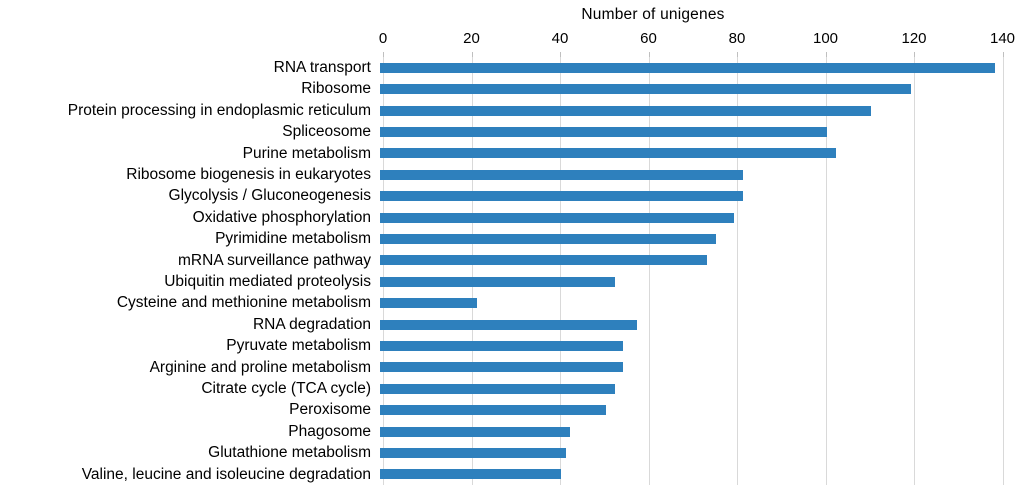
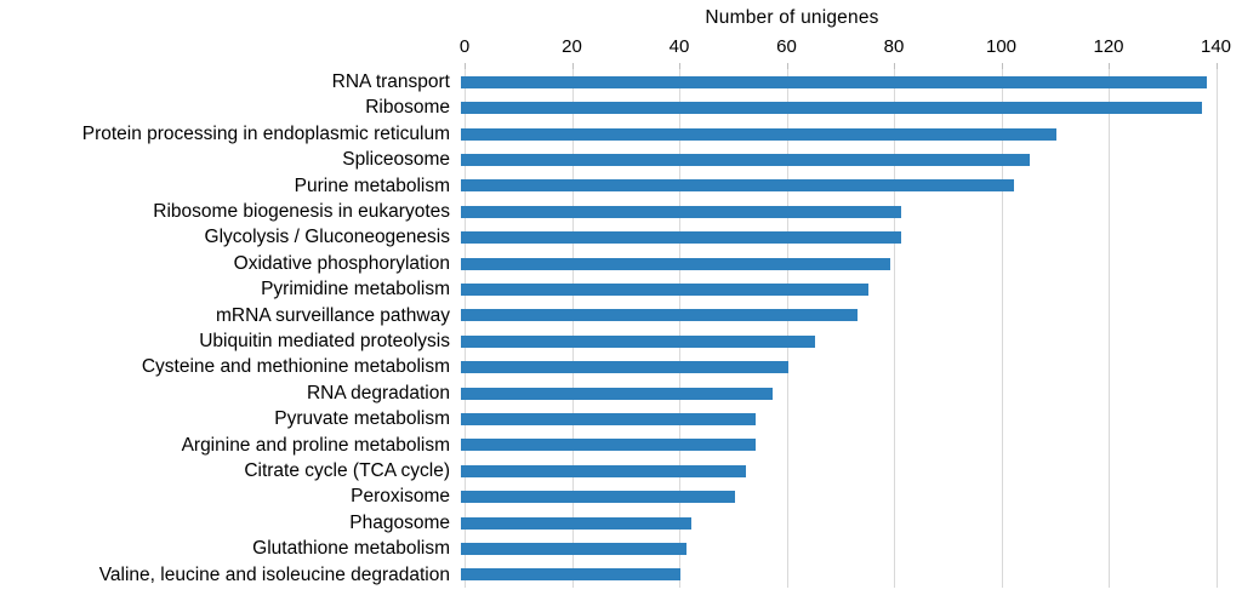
Ribosome: 120 -> 138
Spliceosome: 101 -> 106
Ubiquitin mediated proteolysis: 53 -> 66
Cysteine and methionine metabolism: 22 -> 61
